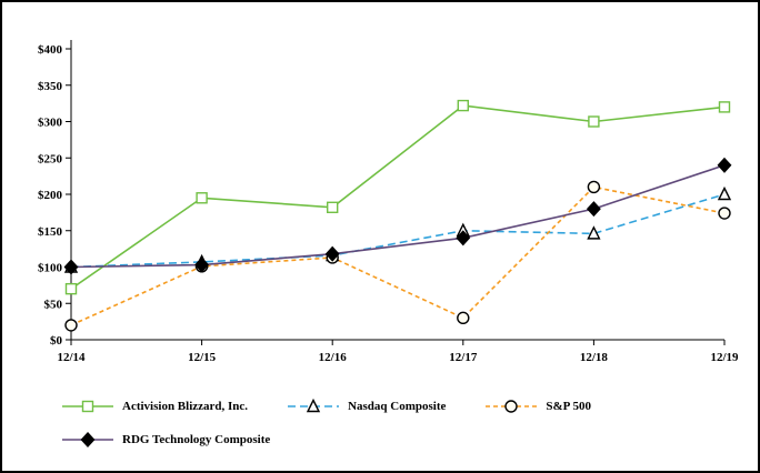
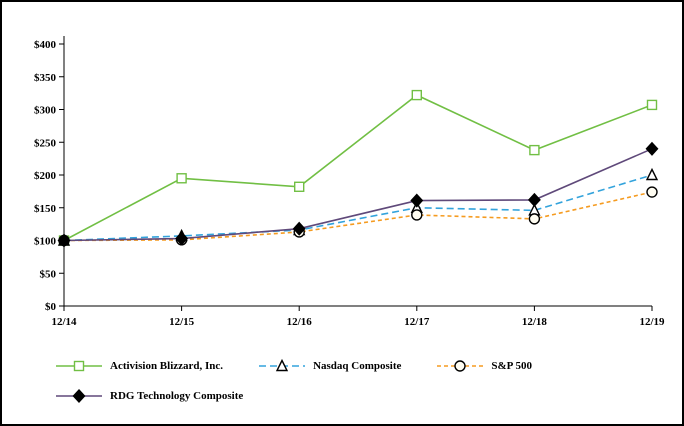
Activision Blizzard, Inc./12/14: $70 -> $100
S&P 500/12/14: $20 -> $100
S&P 500/12/17: $30 -> $140
RDG Technology Composite/12/17: $140 -> $160
Activision Blizzard, Inc./12/18: $300 -> $240
S&P 500/12/18: $210 -> $130
RDG Technology Composite/12/18: $180 -> $160
Activision Blizzard, Inc./12/19: $320 -> $310
